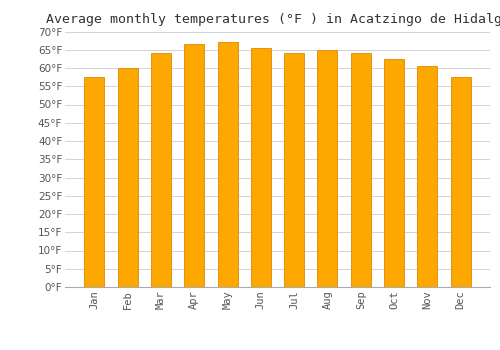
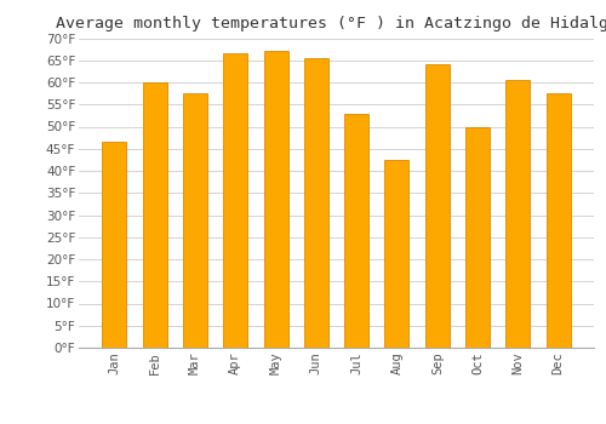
Jan: 57.5°F -> 46.5°F
Mar: 64.0°F -> 57.5°F
Jul: 64.0°F -> 53.0°F
Aug: 65.0°F -> 42.5°F
Oct: 62.5°F -> 50.0°F
